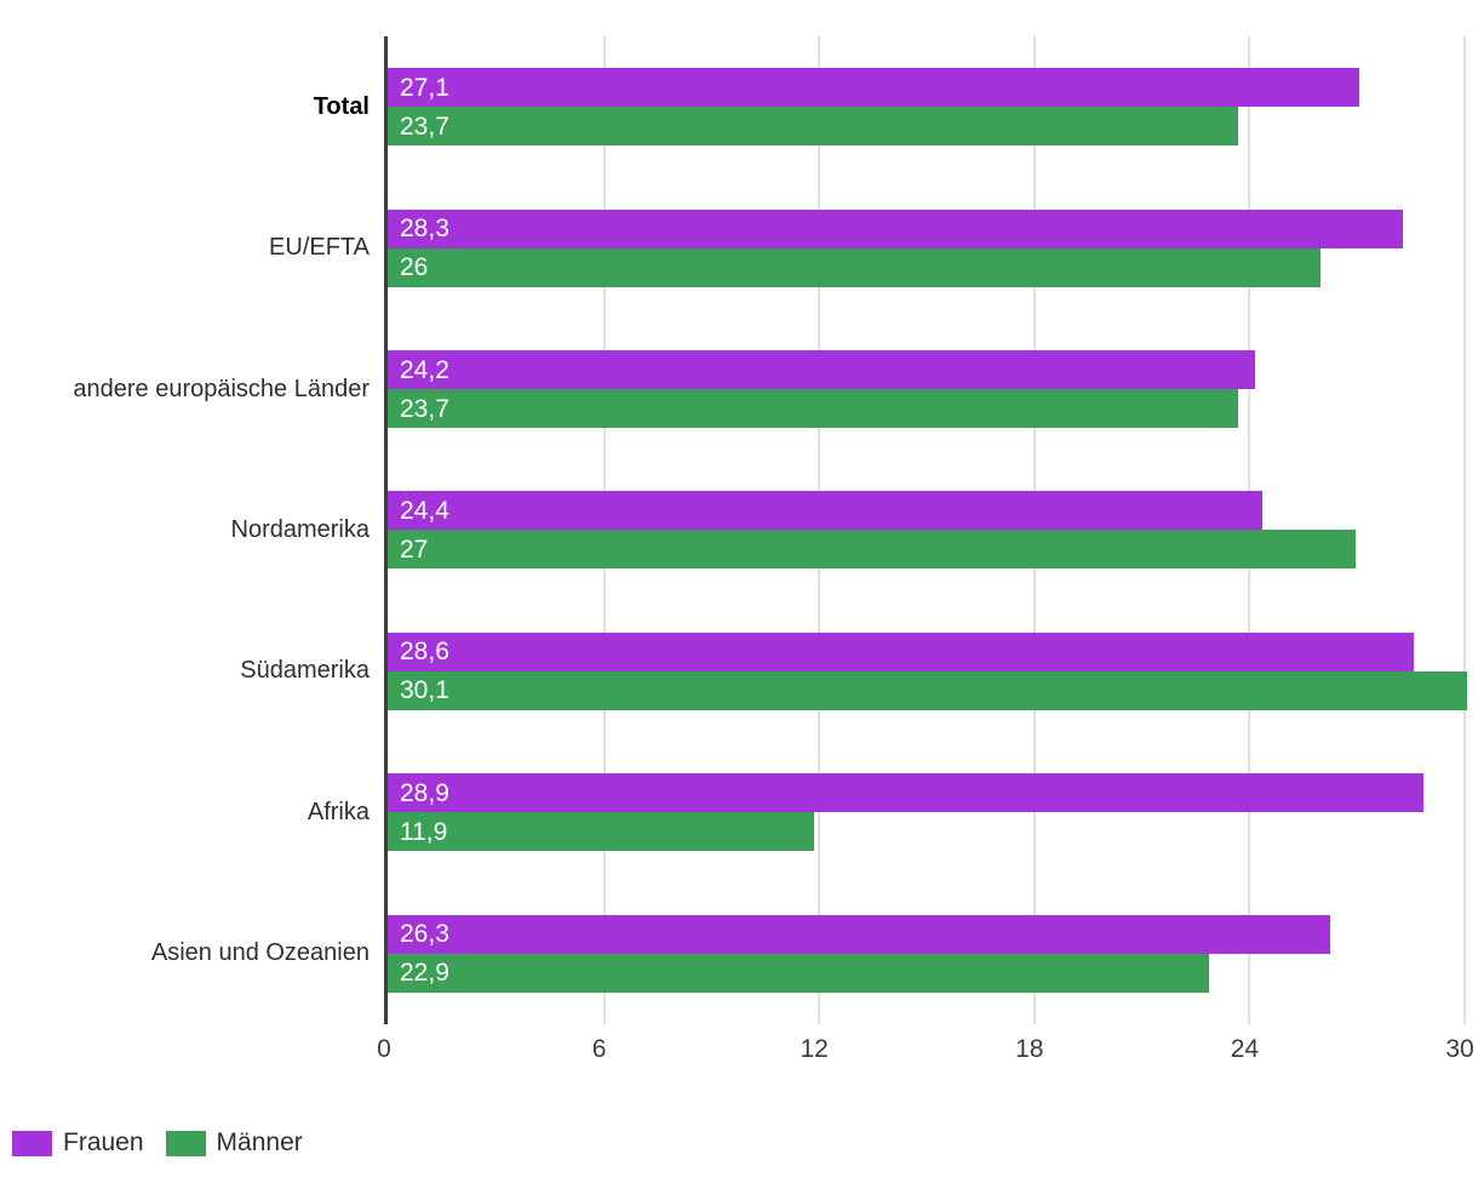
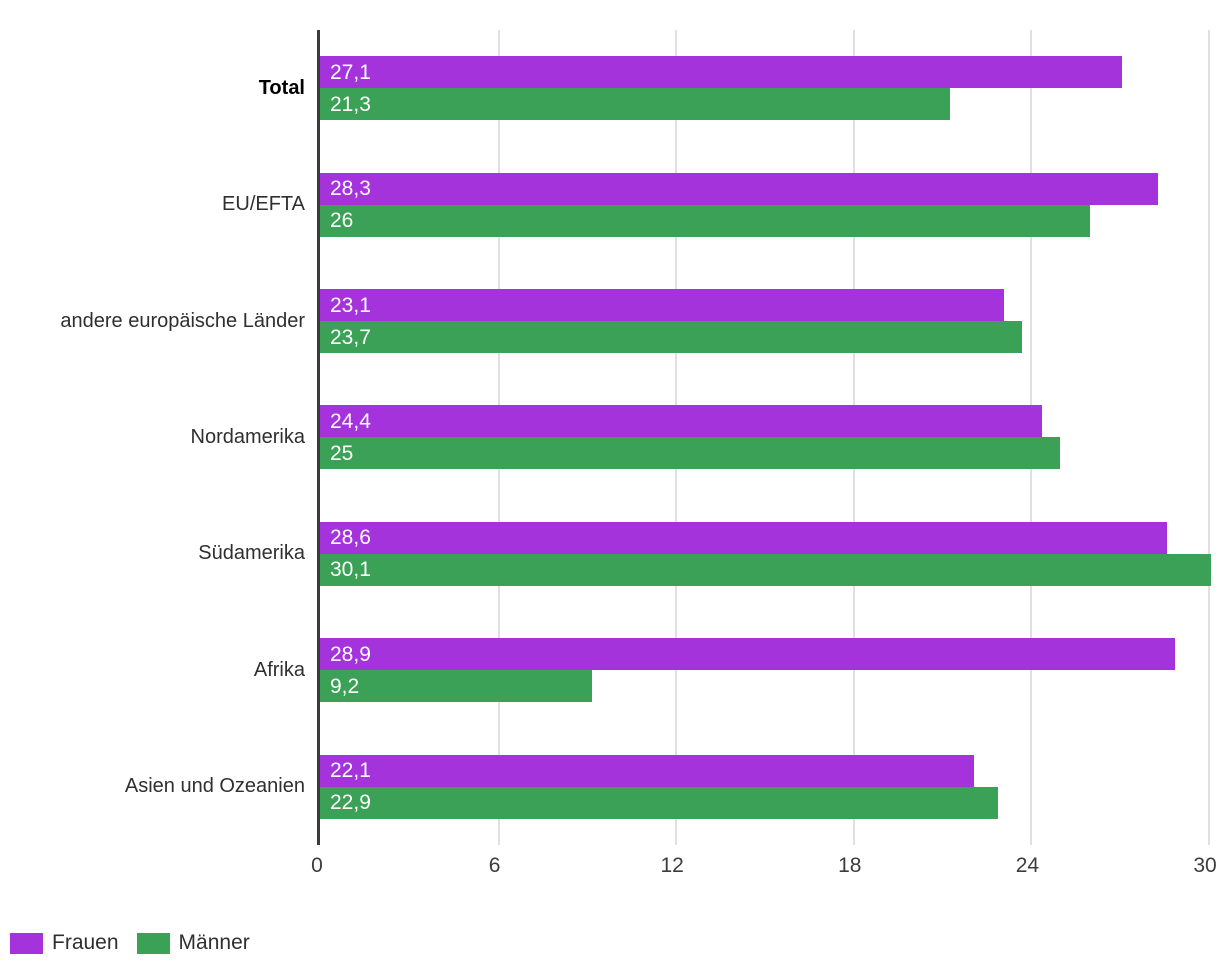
Männer/Total: 23,7 -> 21,3
Frauen/andere europäische Länder: 24,2 -> 23,1
Männer/Nordamerika: 27 -> 25
Männer/Afrika: 11,9 -> 9,2
Frauen/Asien und Ozeanien: 26,3 -> 22,1
